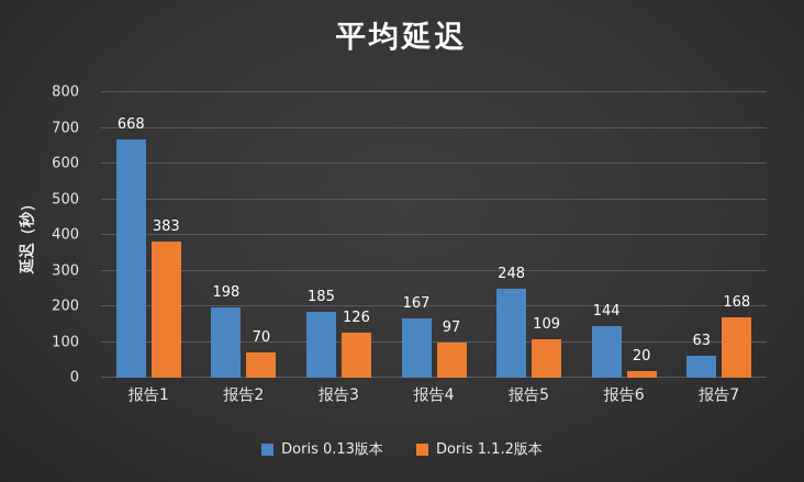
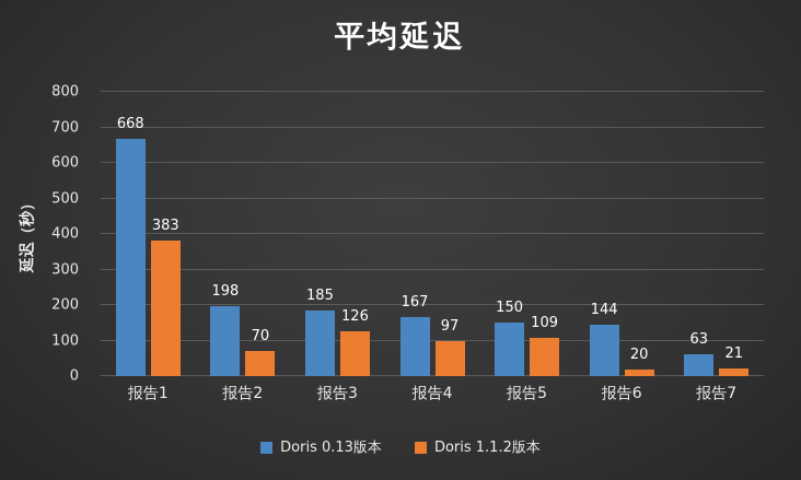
Doris 0.13版本/报告5: 248 -> 150
Doris 1.1.2版本/报告7: 168 -> 21
